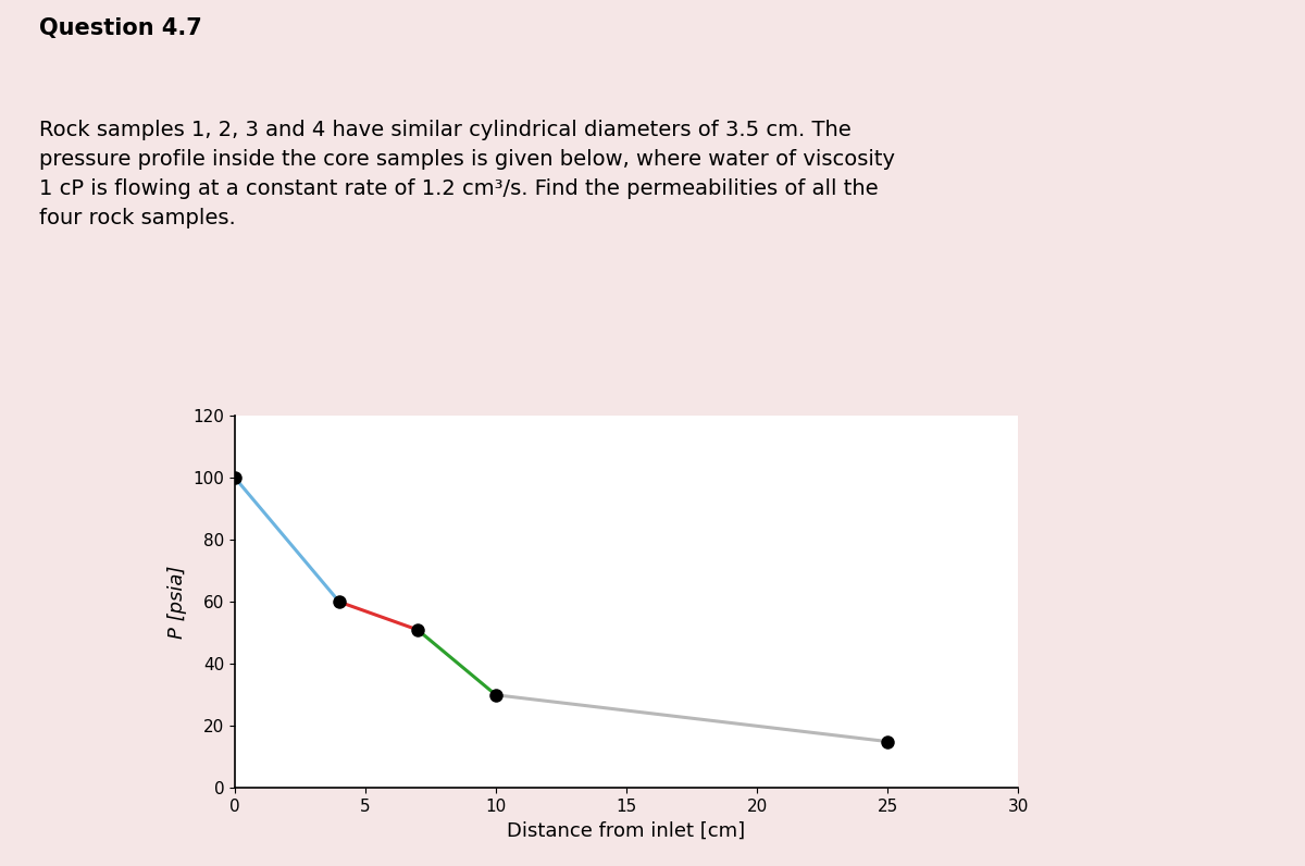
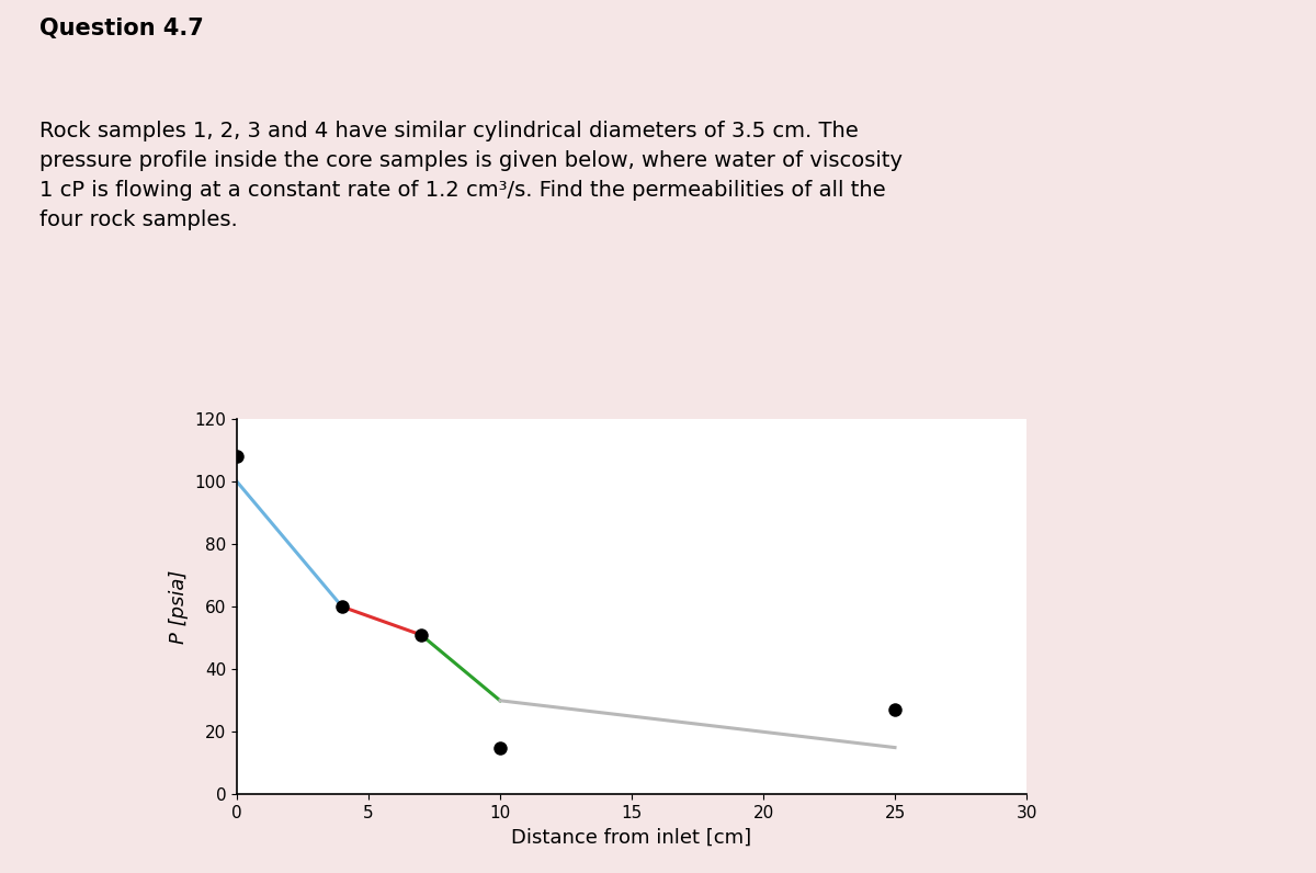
0: 100 -> 108
10: 30 -> 15
25: 15 -> 27
